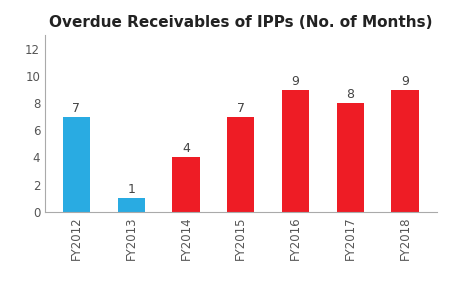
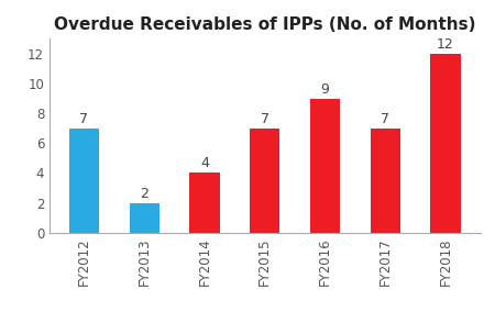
FY2013: 1 -> 2
FY2017: 8 -> 7
FY2018: 9 -> 12
